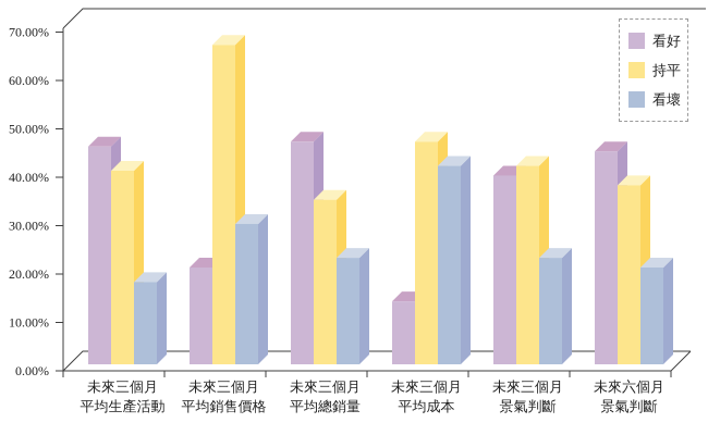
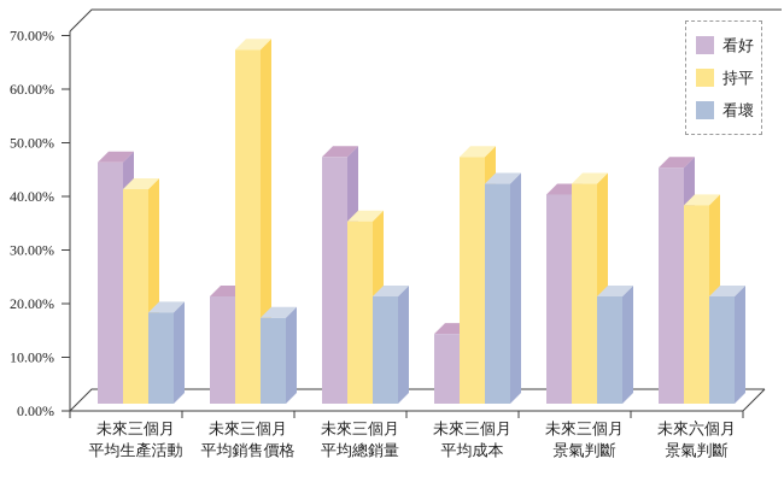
看壞/未來三個月 平均銷售價格: 29% -> 16%
看壞/未來三個月 平均總銷量: 22% -> 20%
看壞/未來三個月 景氣判斷: 22% -> 20%
